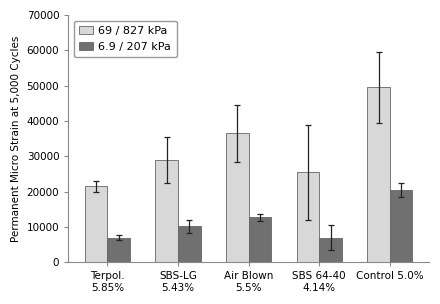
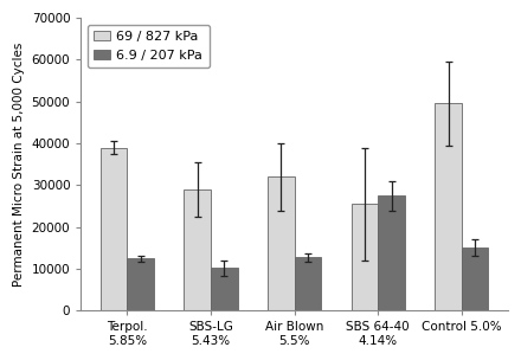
69 / 827 kPa/Terpol. 5.85%: 21500 -> 39000
6.9 / 207 kPa/Terpol. 5.85%: 7000 -> 12500
69 / 827 kPa/Air Blown 5.5%: 36500 -> 32000
6.9 / 207 kPa/SBS 64-40 4.14%: 7000 -> 27500
6.9 / 207 kPa/Control 5.0%: 20500 -> 15000
